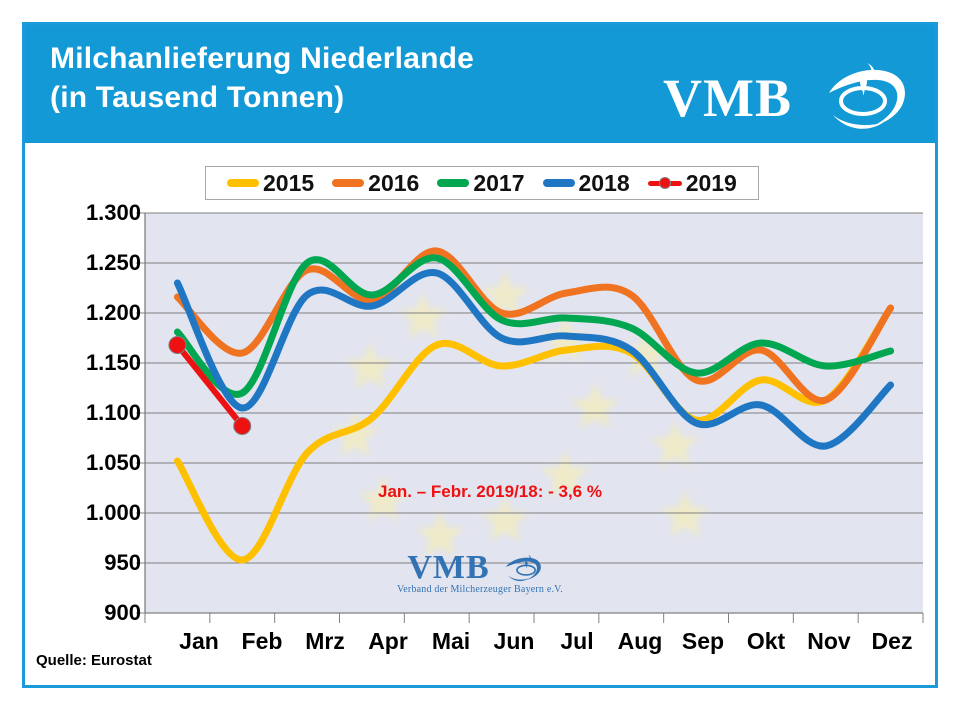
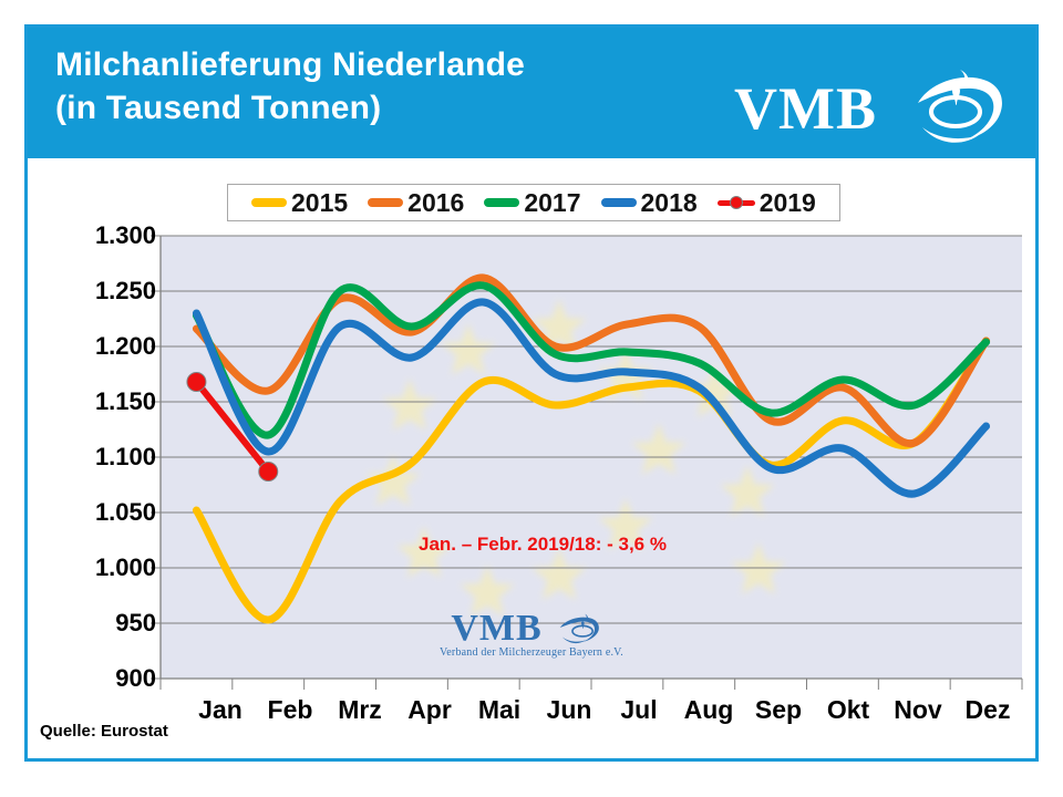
2017/Jan: 1181 -> 1228
2018/Apr: 1207 -> 1190
2017/Dez: 1162 -> 1204
